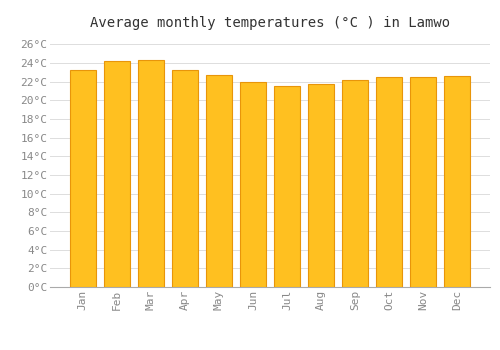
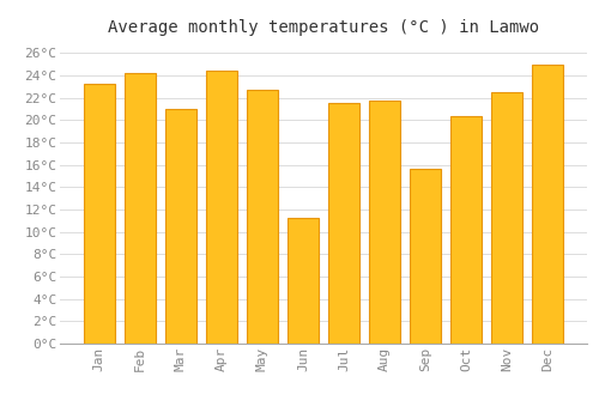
Mar: 24.3°C -> 21.0°C
Apr: 23.3°C -> 24.4°C
Jun: 22.0°C -> 11.2°C
Sep: 22.2°C -> 15.6°C
Oct: 22.5°C -> 20.4°C
Dec: 22.6°C -> 25.0°C
